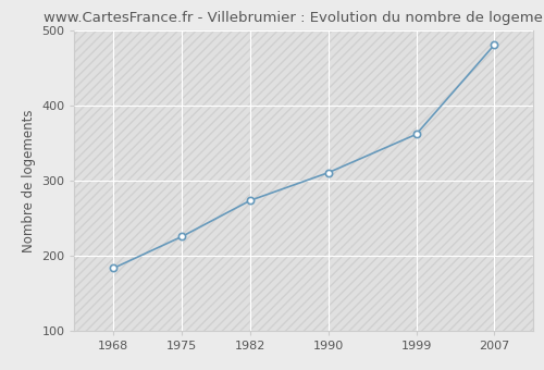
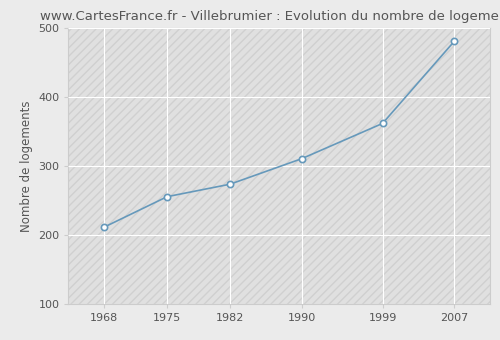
1968: 184 -> 212
1975: 226 -> 256
